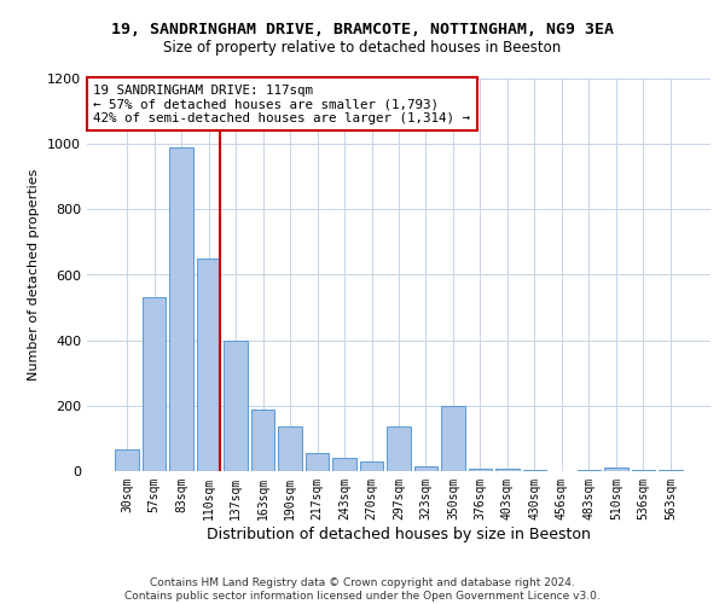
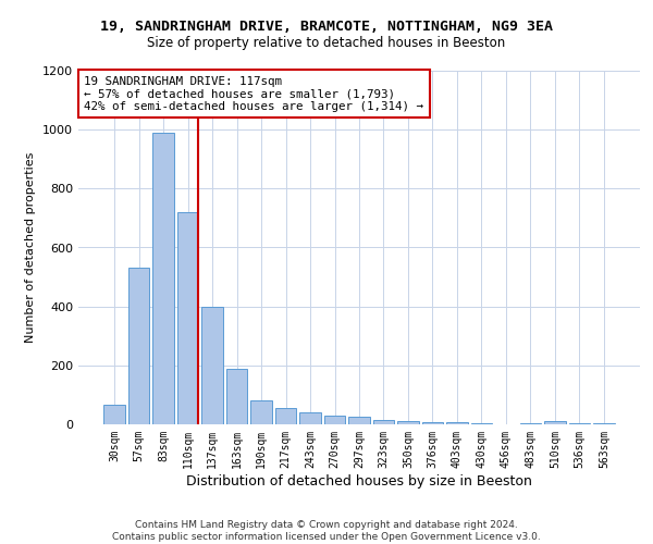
110sqm: 650 -> 720
190sqm: 135 -> 80
297sqm: 135 -> 25
350sqm: 200 -> 12
